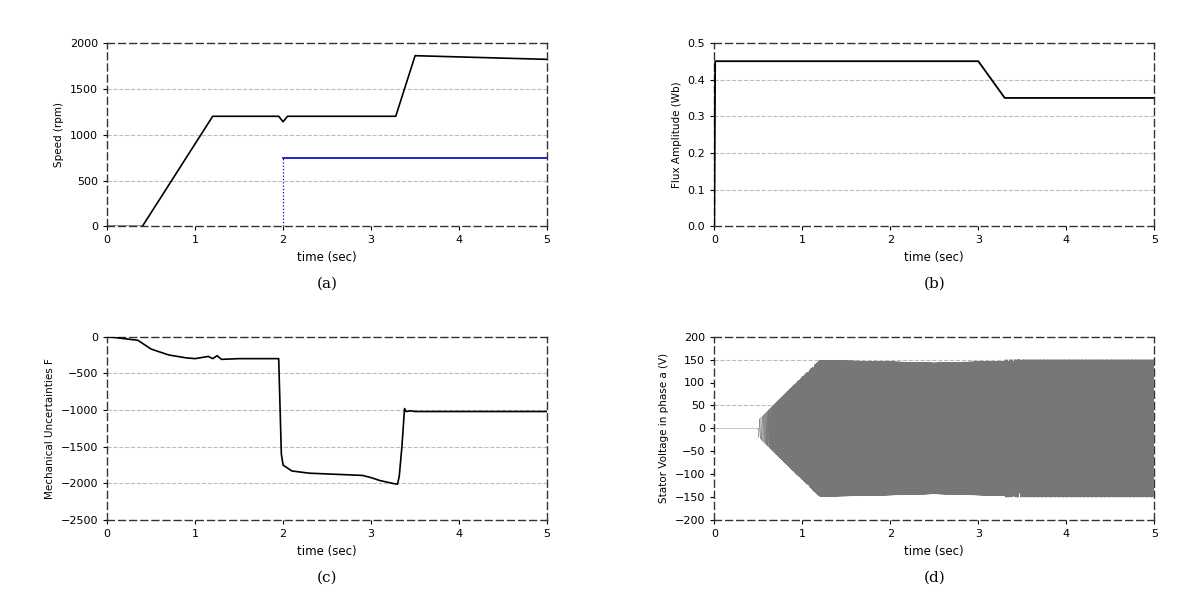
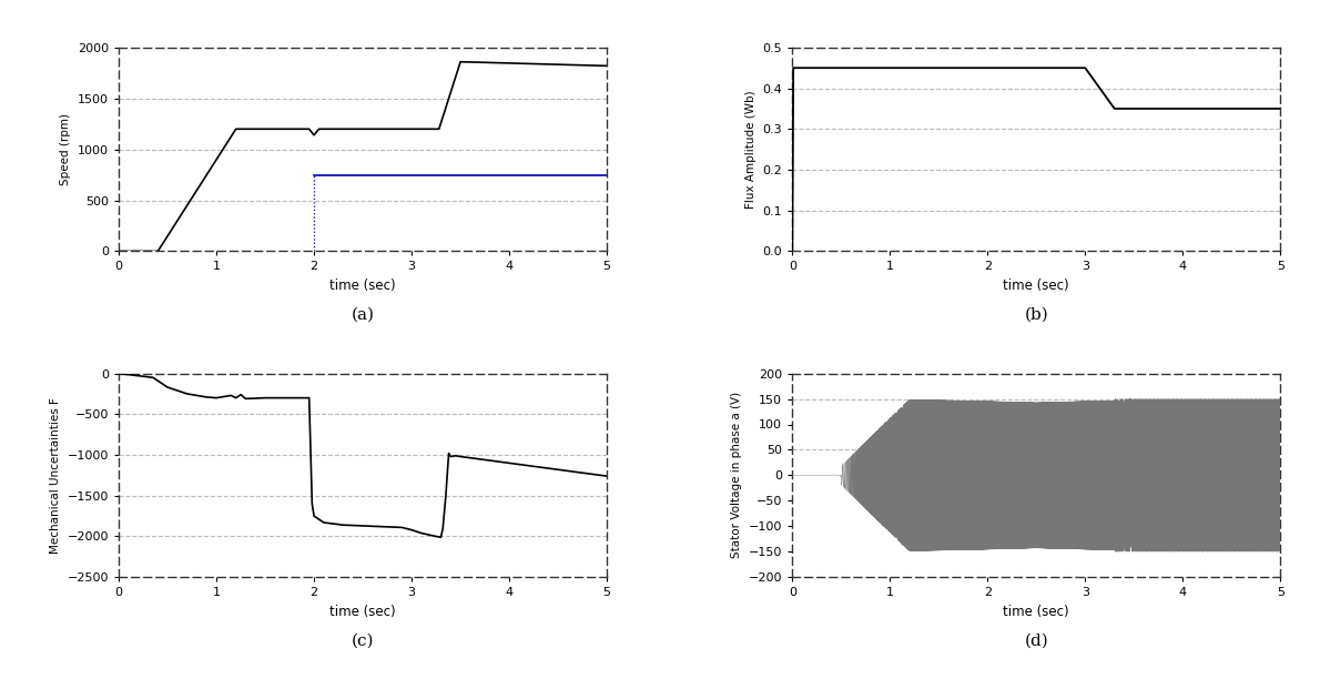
(c)/5: -1020 -> -1260
